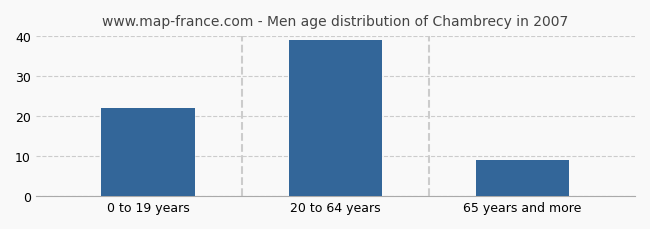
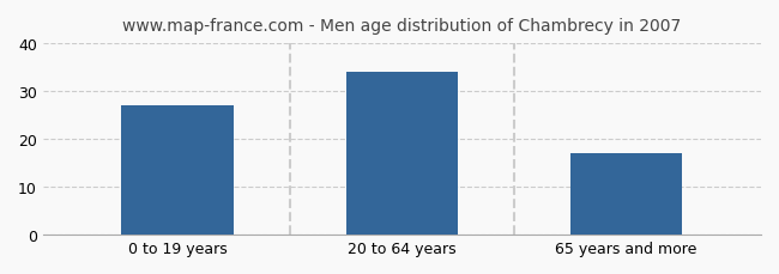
0 to 19 years: 22 -> 27
20 to 64 years: 39 -> 34
65 years and more: 9 -> 17
